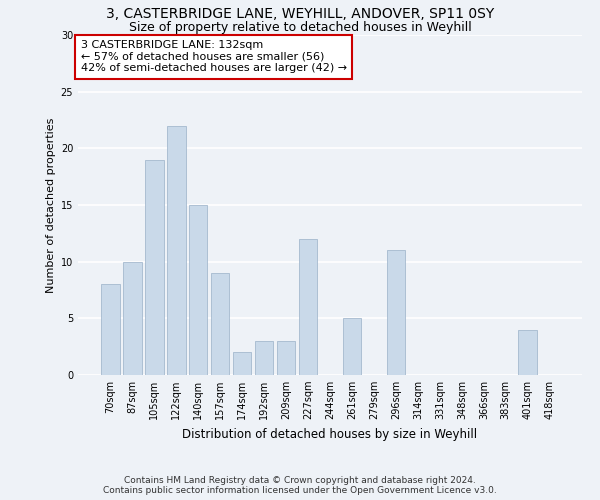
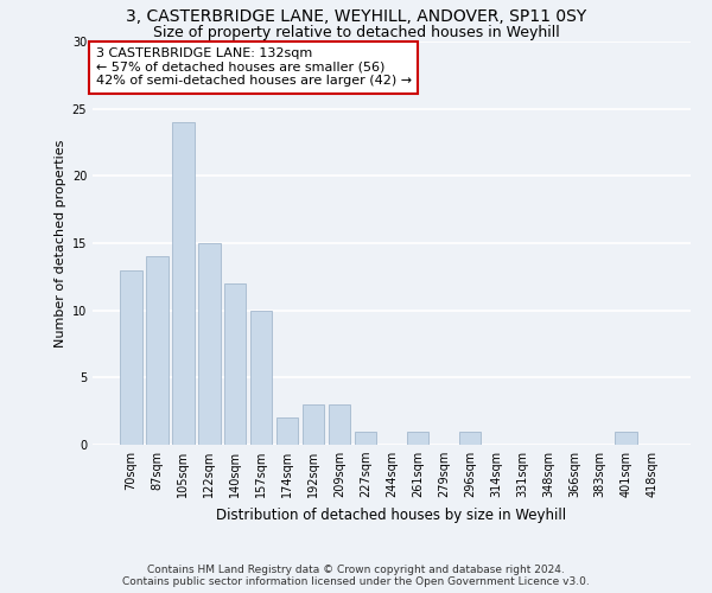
70sqm: 8 -> 13
87sqm: 10 -> 14
105sqm: 19 -> 24
122sqm: 22 -> 15
140sqm: 15 -> 12
157sqm: 9 -> 10
227sqm: 12 -> 1
261sqm: 5 -> 1
296sqm: 11 -> 1
401sqm: 4 -> 1
